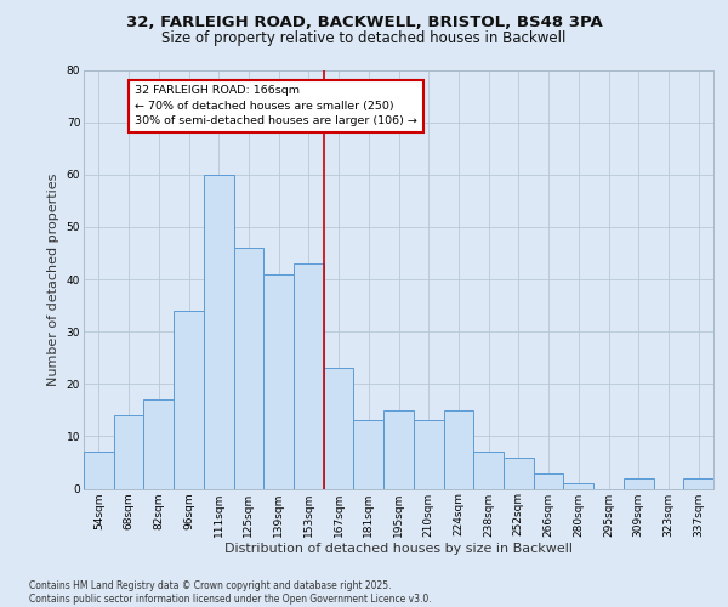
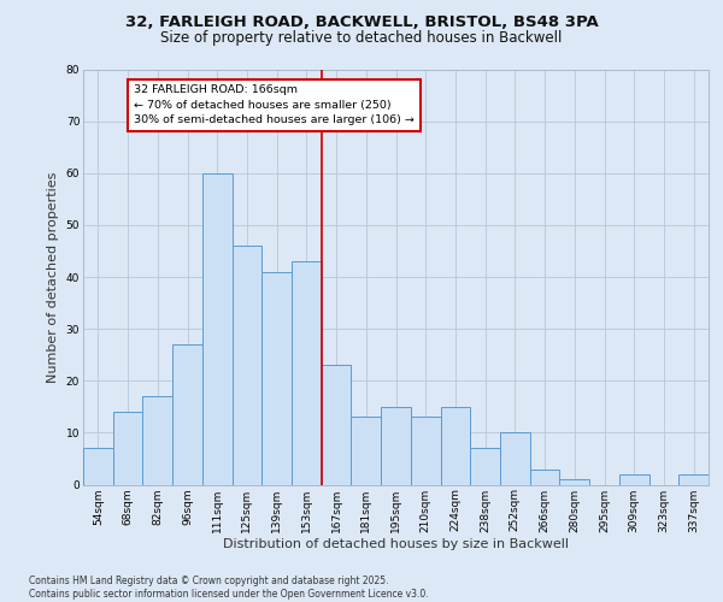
96sqm: 34 -> 27
252sqm: 6 -> 10
